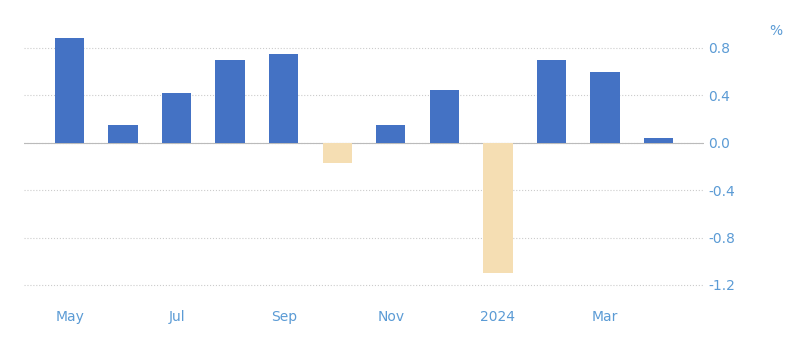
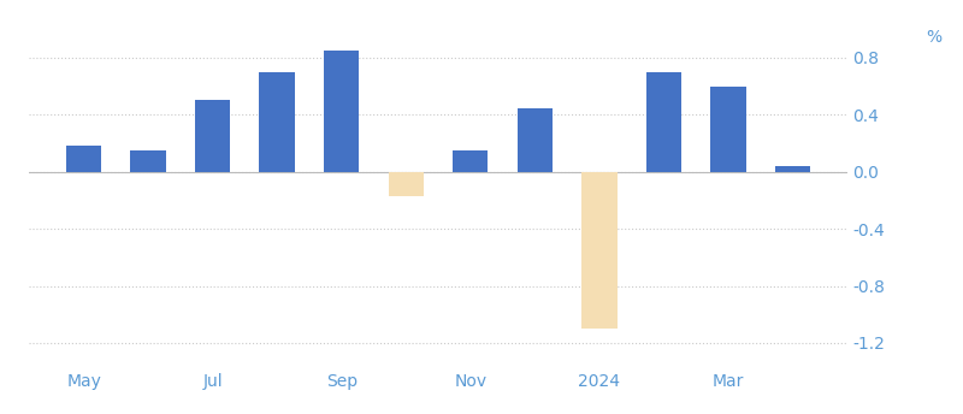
May: 0.88 -> 0.18
Jul: 0.42 -> 0.50
Sep: 0.75 -> 0.85
